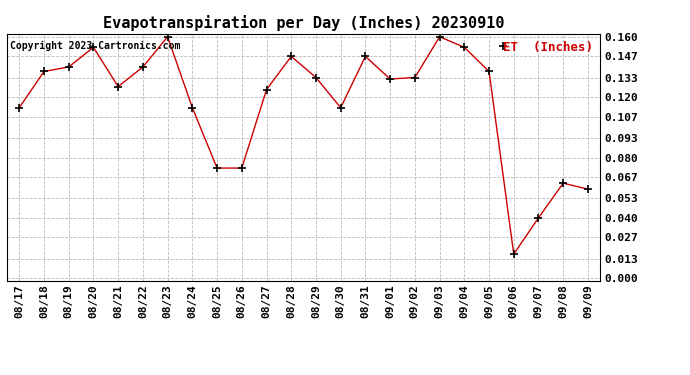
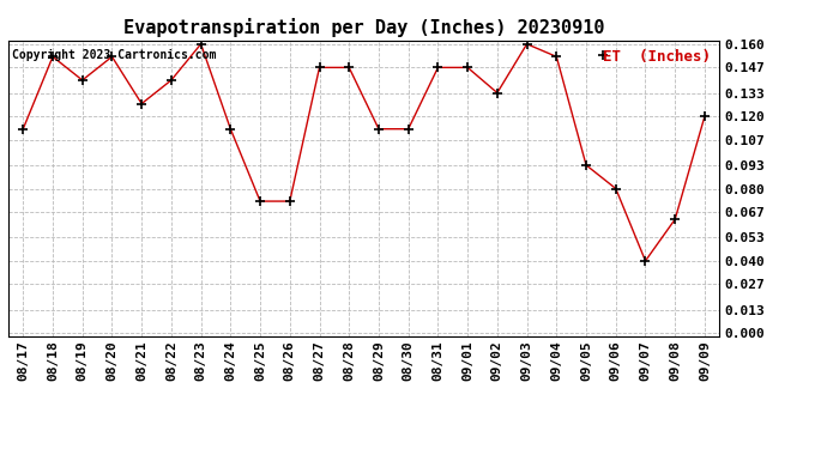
08/18: 0.137 -> 0.153
08/27: 0.125 -> 0.147
08/29: 0.133 -> 0.113
09/01: 0.132 -> 0.147
09/05: 0.137 -> 0.093
09/06: 0.016 -> 0.080
09/09: 0.059 -> 0.120
